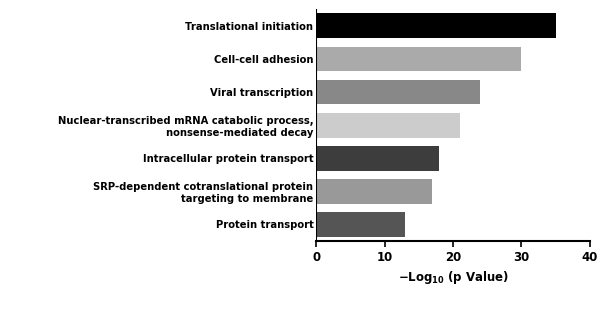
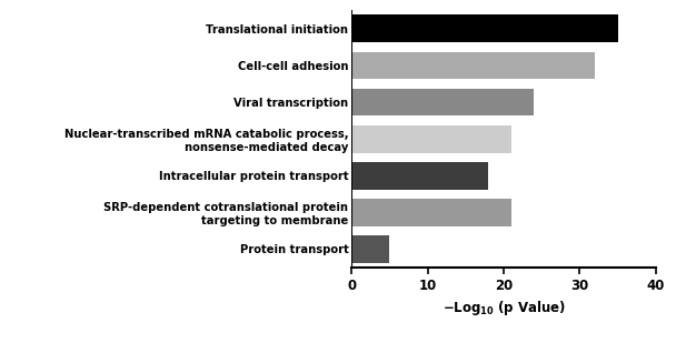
Cell-cell adhesion: 30 -> 32
SRP-dependent cotranslational protein targeting to membrane: 17 -> 21
Protein transport: 13 -> 5
